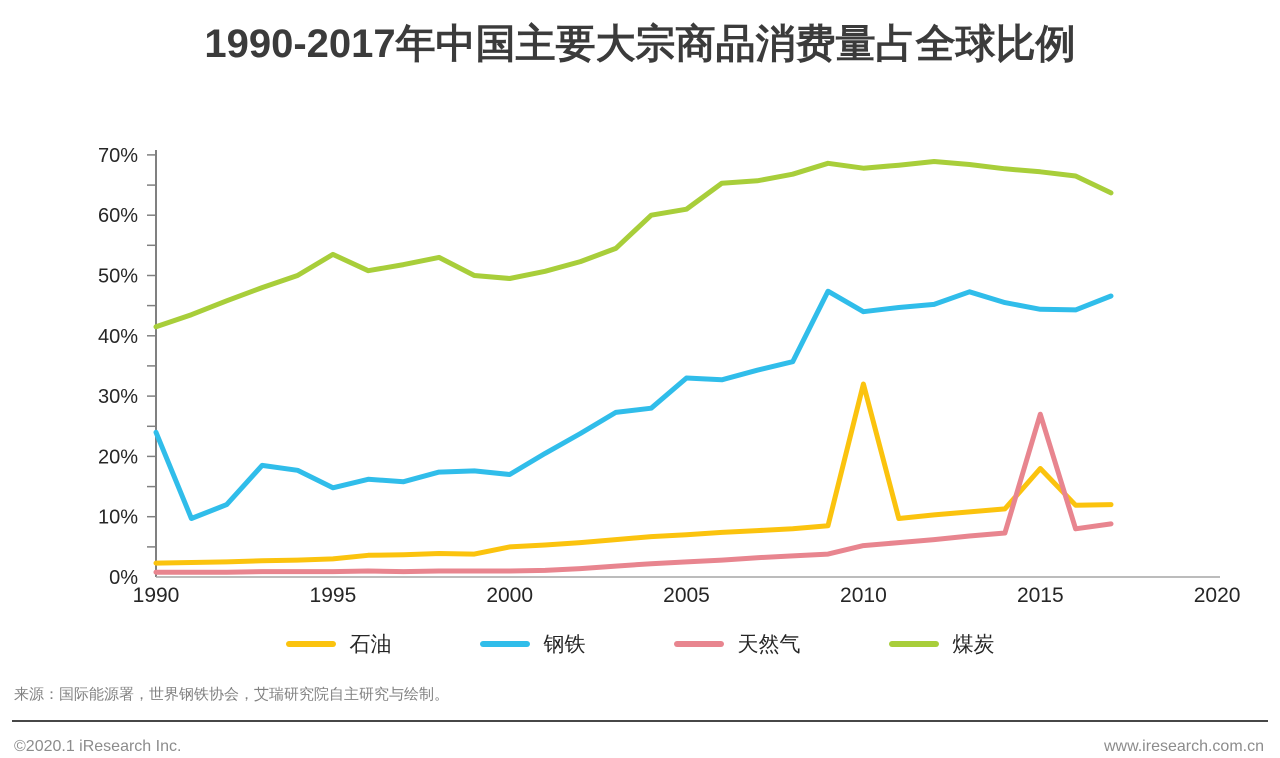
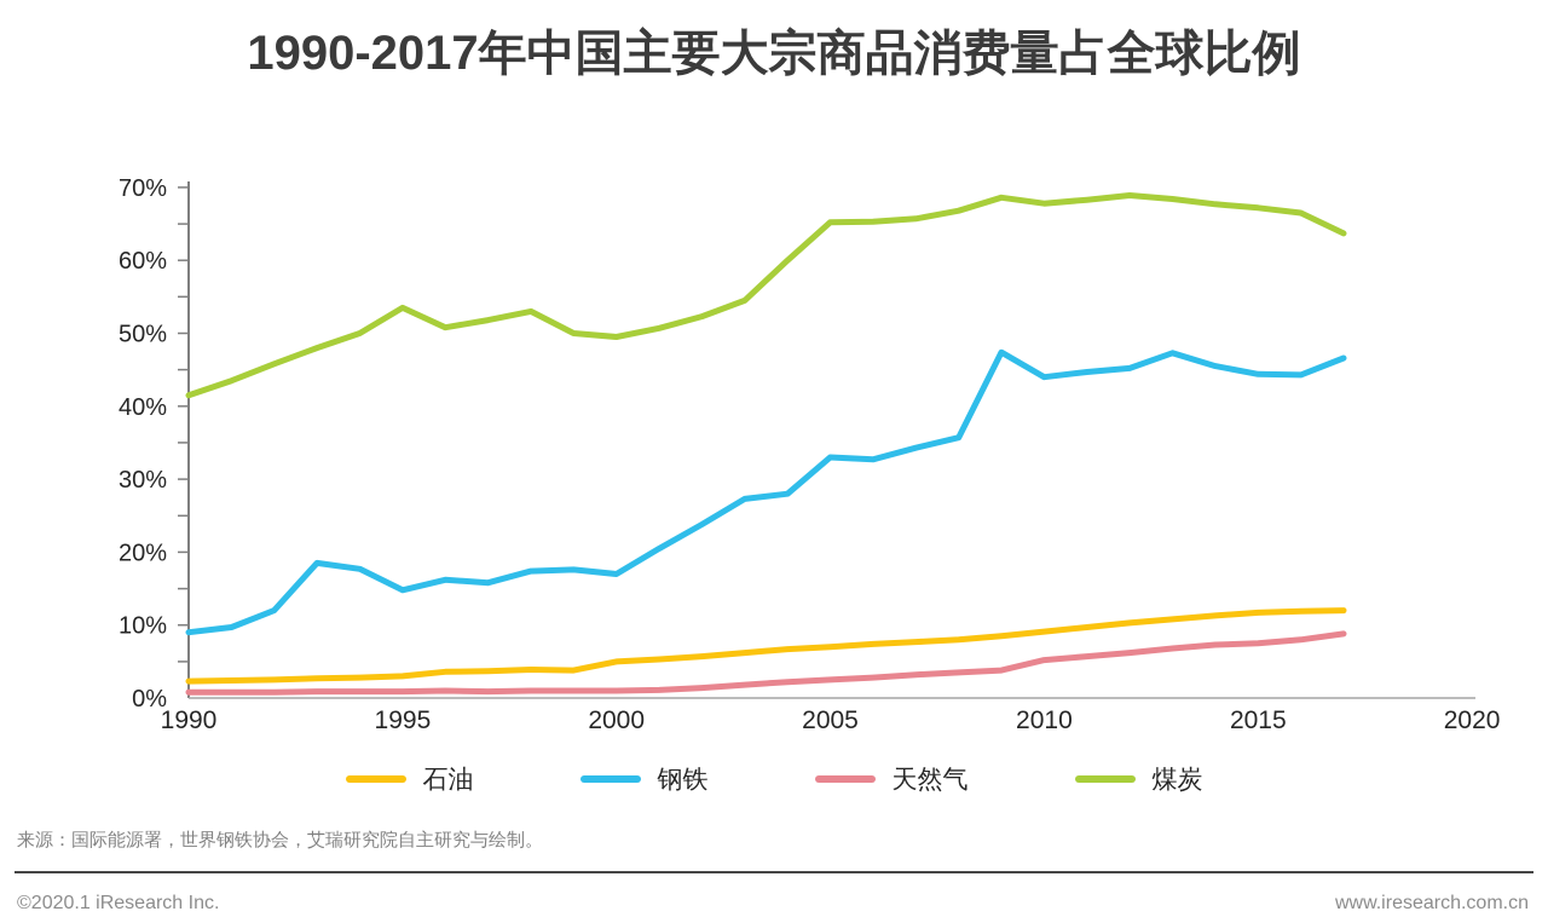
钢铁/1990: 24% -> 9%
煤炭/2005: 61% -> 65%
石油/2010: 32% -> 9%
石油/2015: 18% -> 12%
天然气/2015: 27% -> 8%
